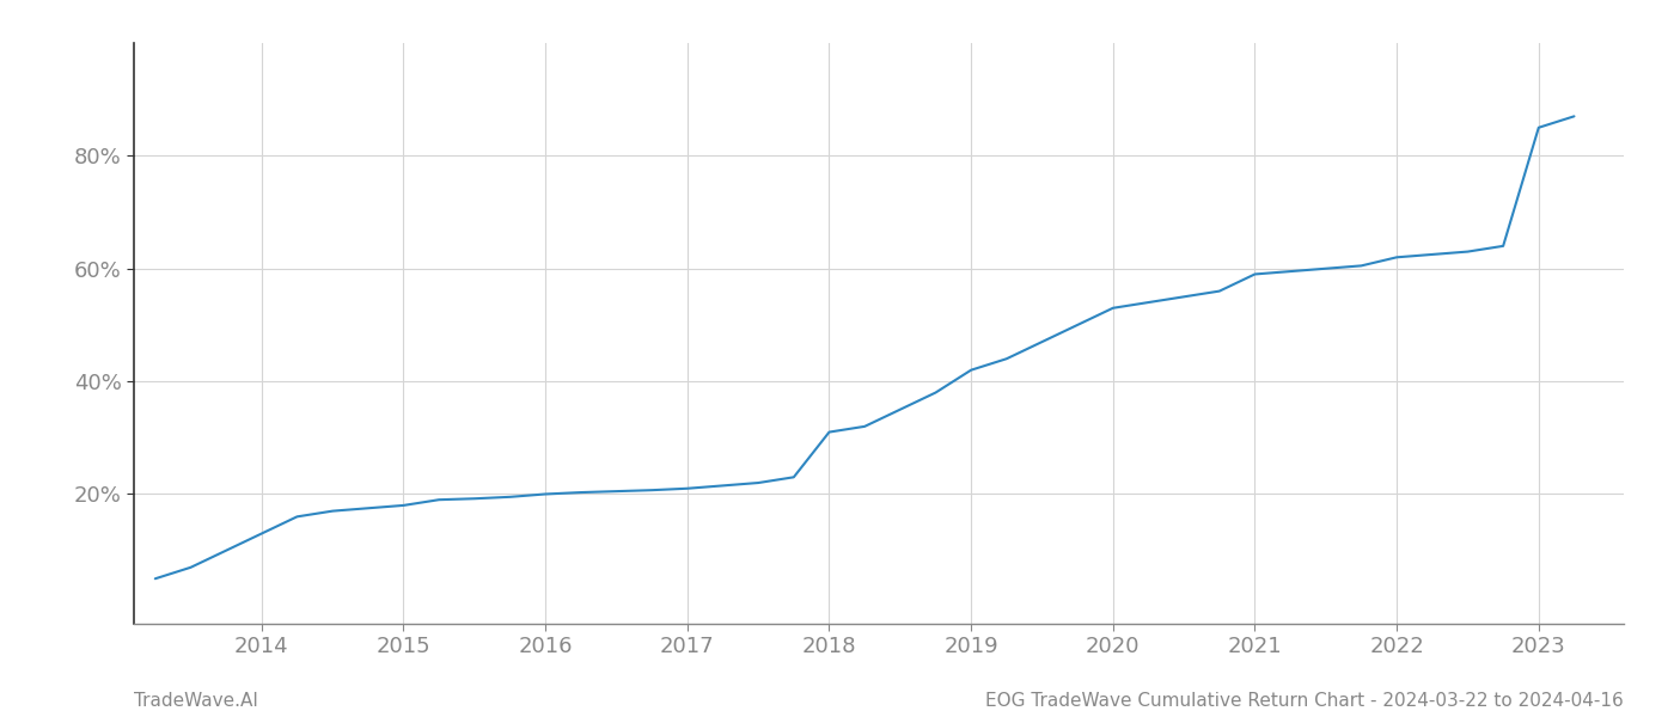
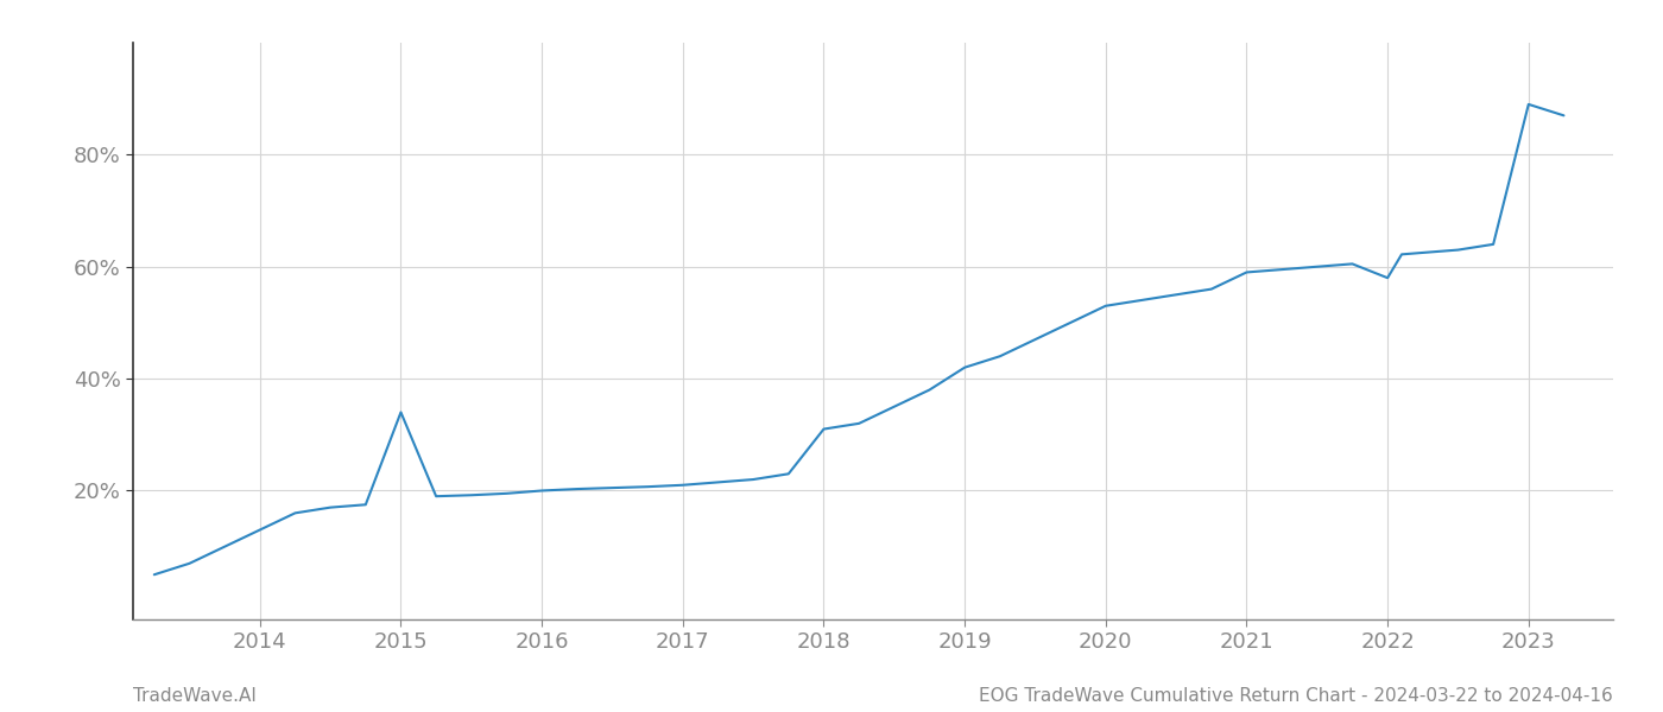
2015: 18.0% -> 34.0%
2022: 62.0% -> 58.0%
2023: 85.0% -> 89.0%
